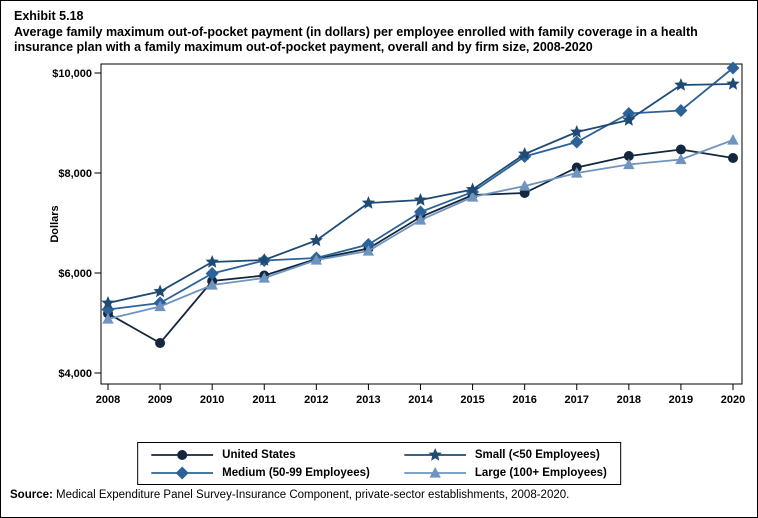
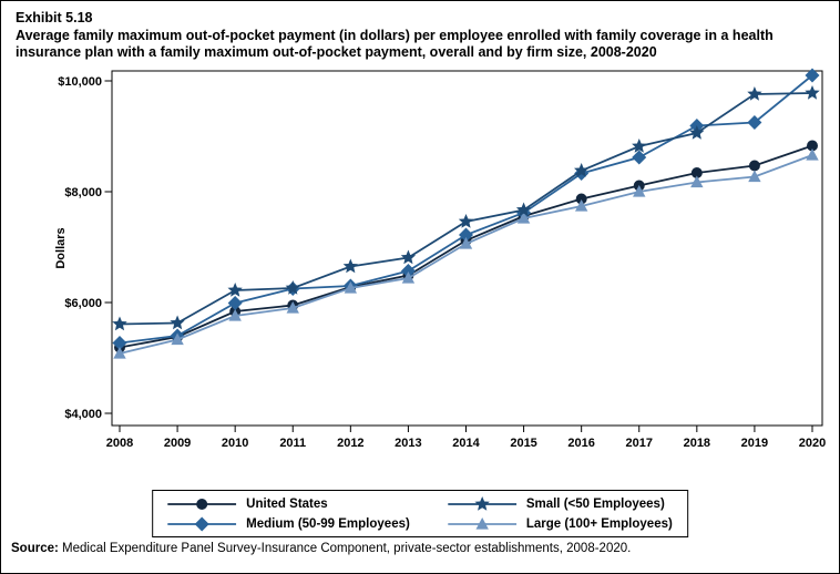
Small (<50 Employees)/2008: $5400 -> $5600
United States/2009: $4600 -> $5400
Small (<50 Employees)/2013: $7400 -> $6800
United States/2016: $7600 -> $7900
United States/2020: $8300 -> $8800
